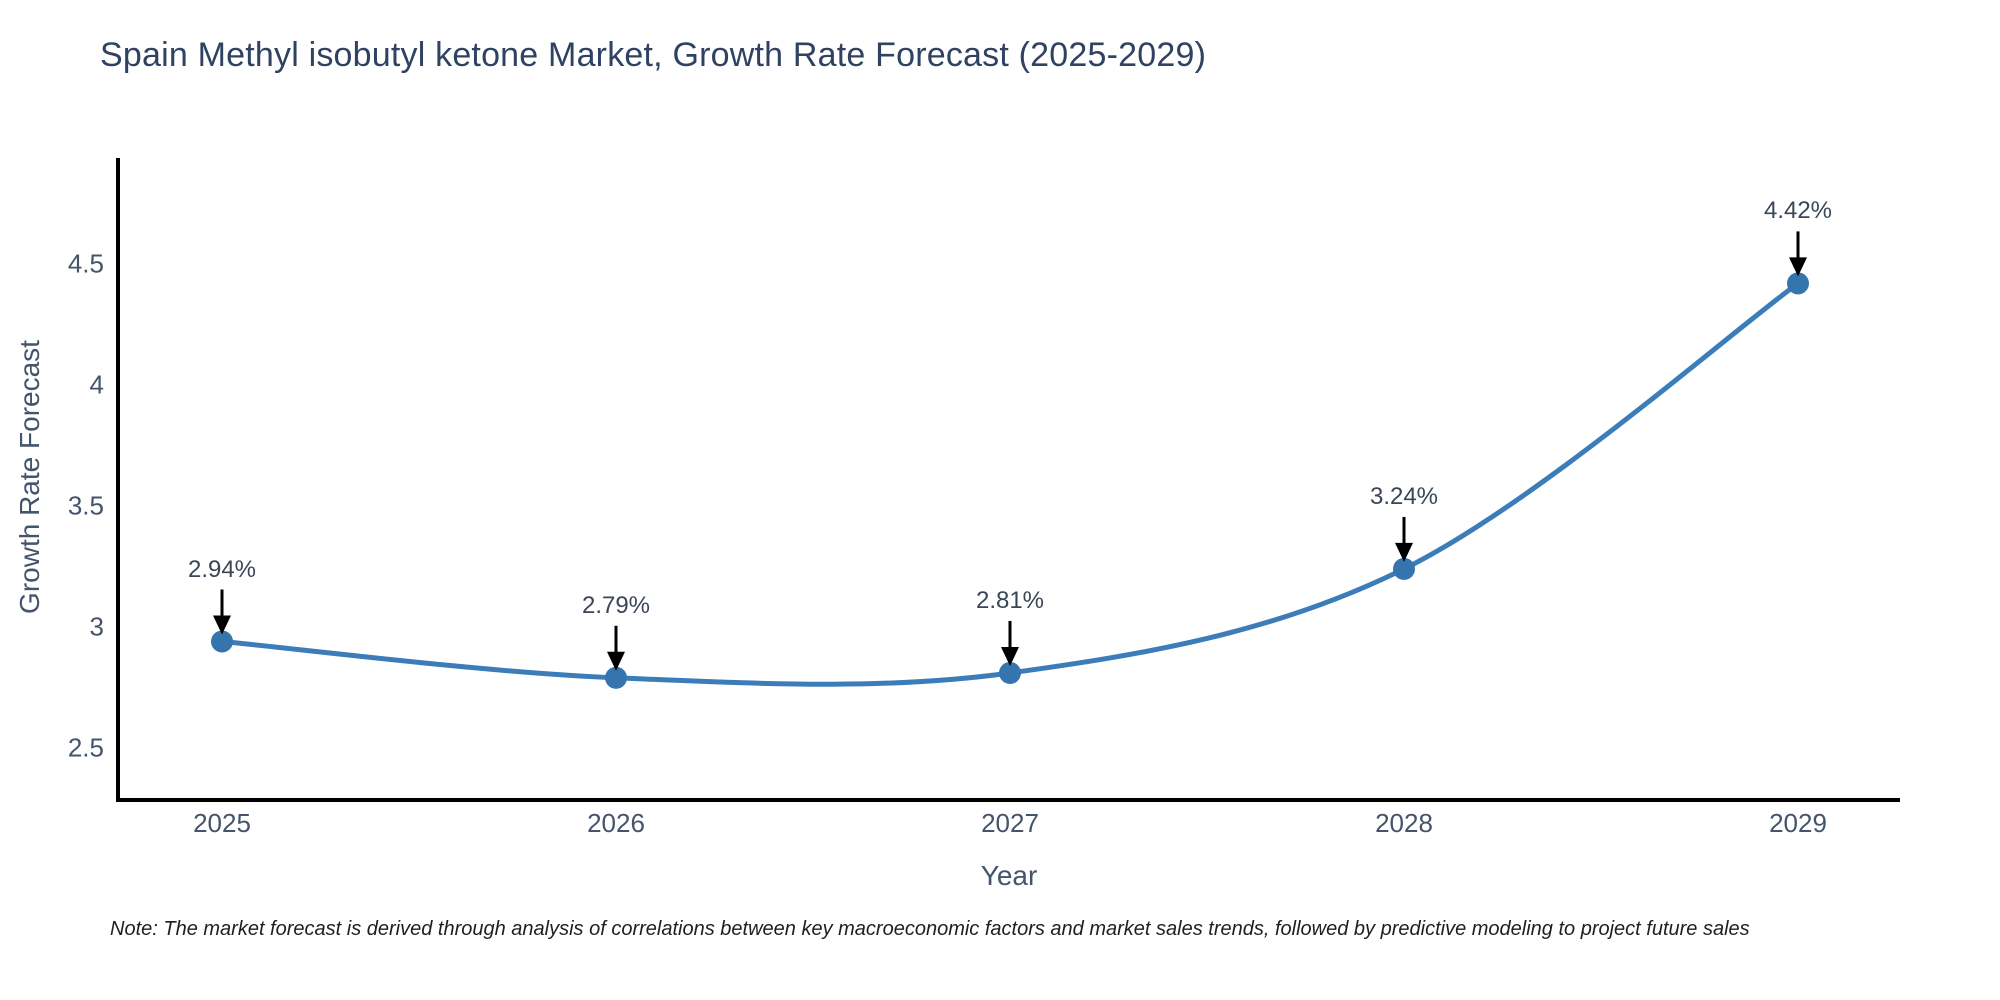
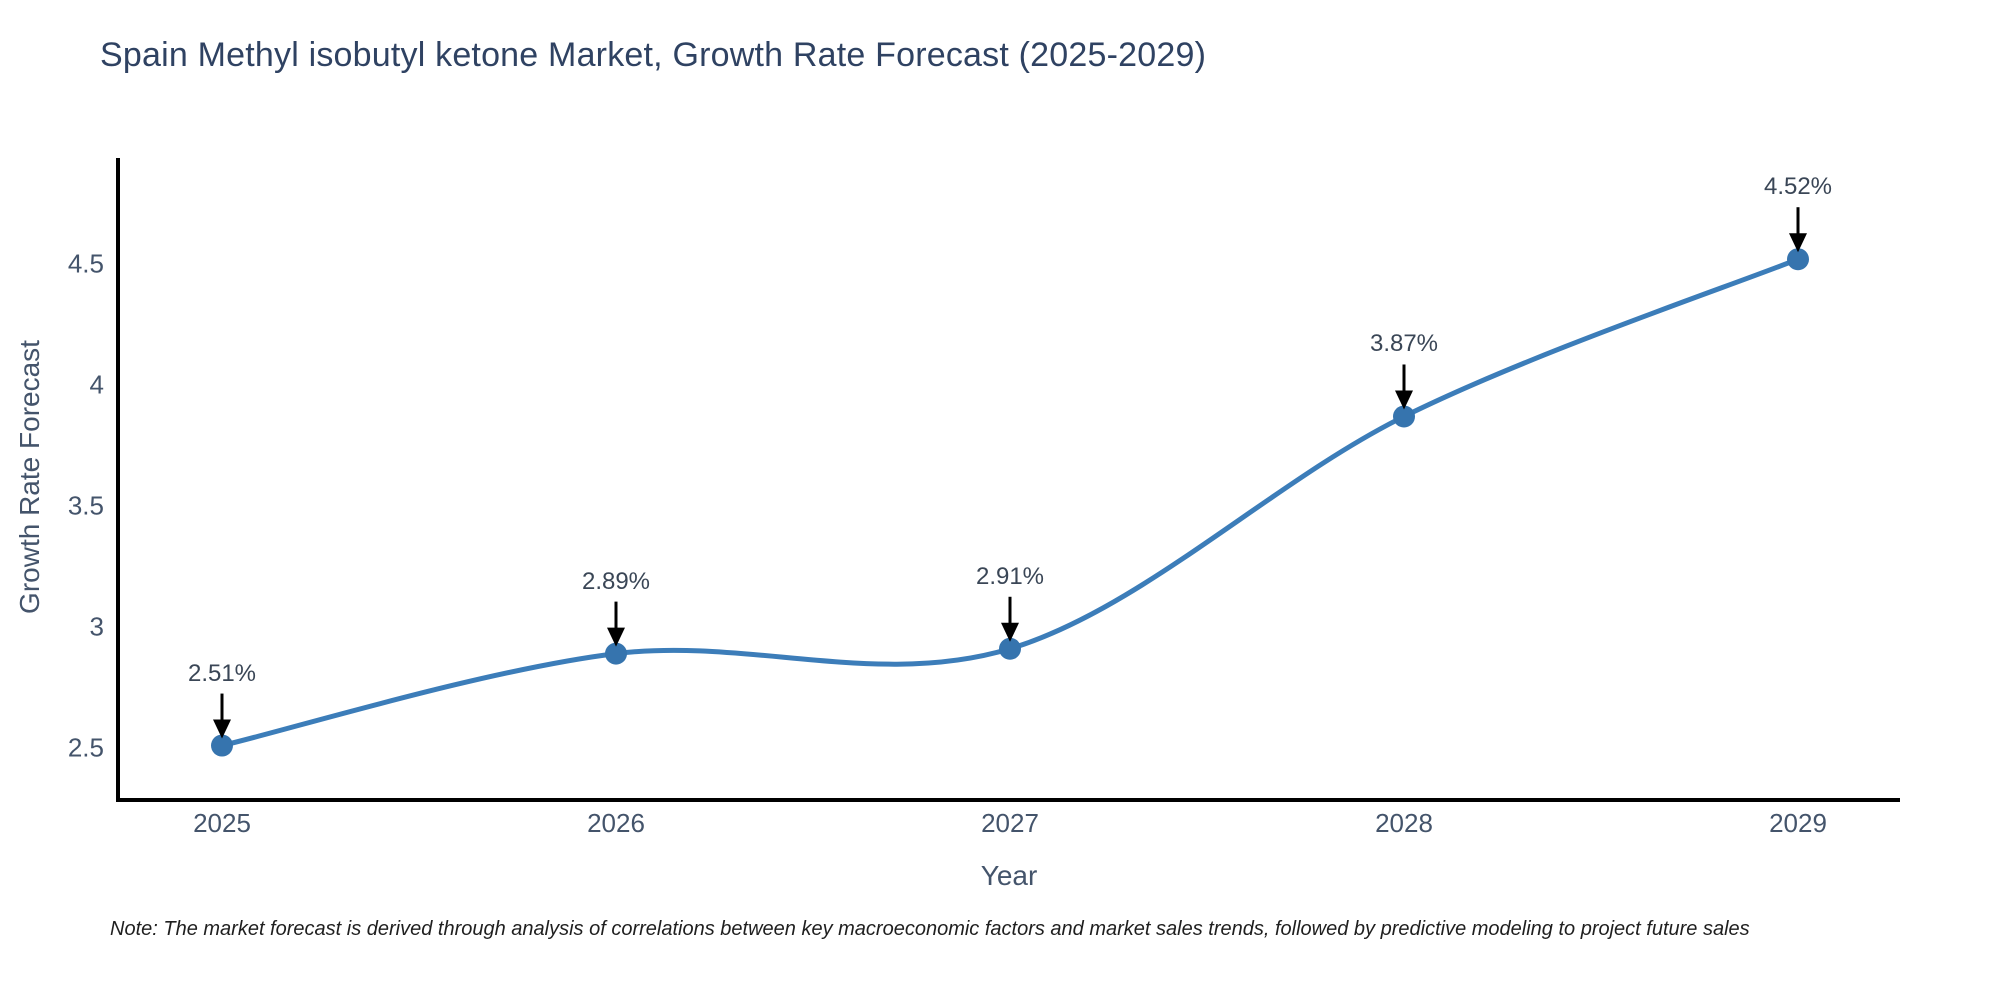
2025: 2.94% -> 2.51%
2026: 2.79% -> 2.89%
2027: 2.81% -> 2.91%
2028: 3.24% -> 3.87%
2029: 4.42% -> 4.52%
